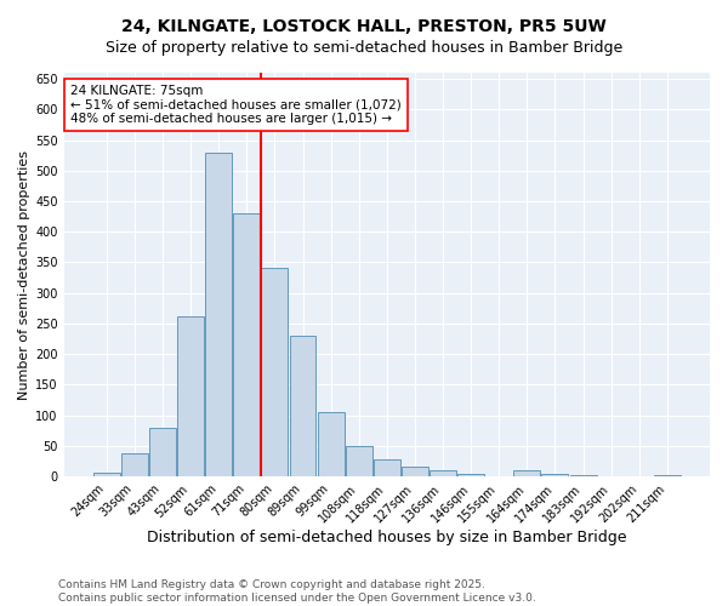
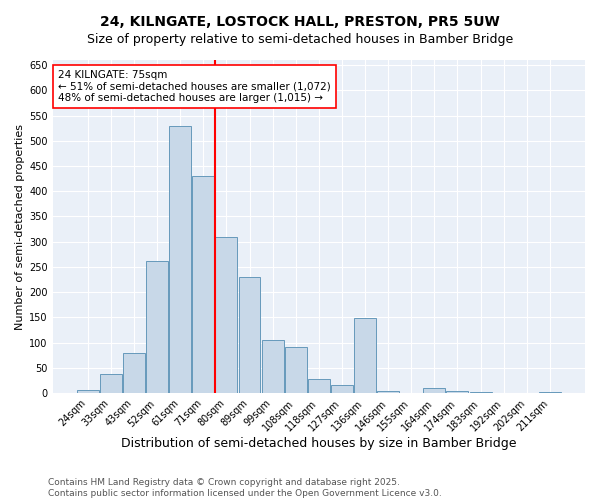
80sqm: 340 -> 310
108sqm: 50 -> 92
136sqm: 10 -> 148
